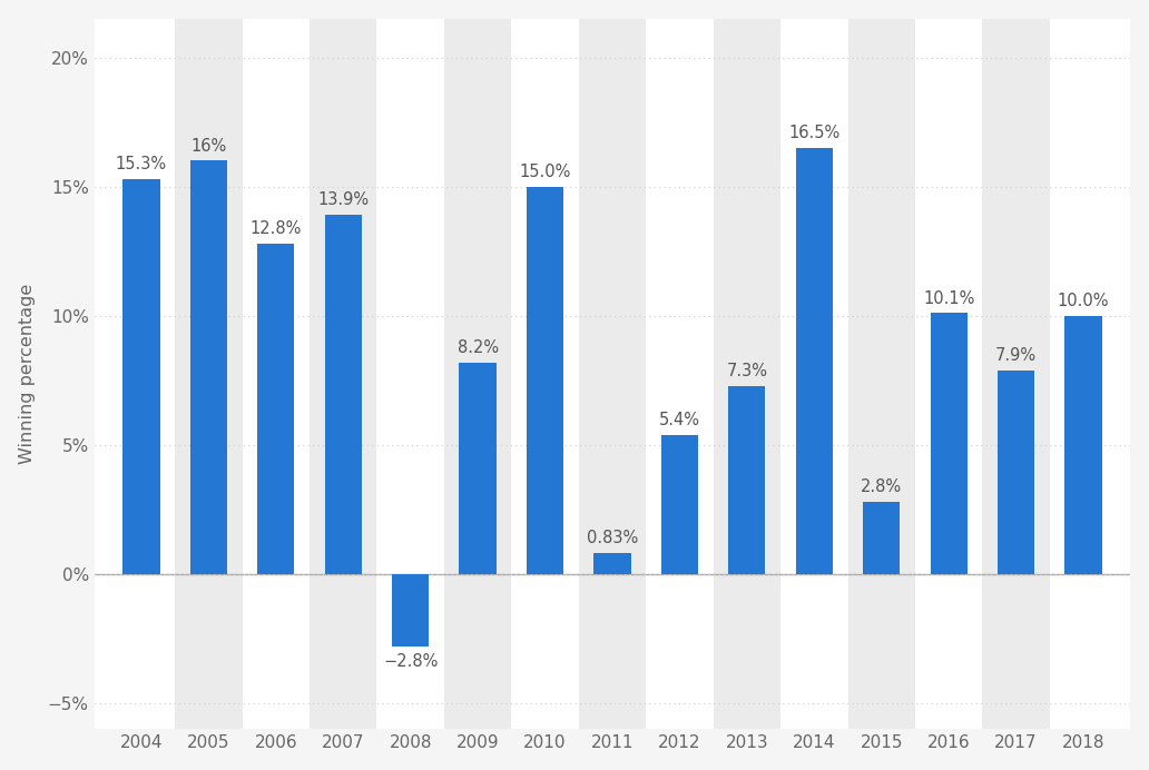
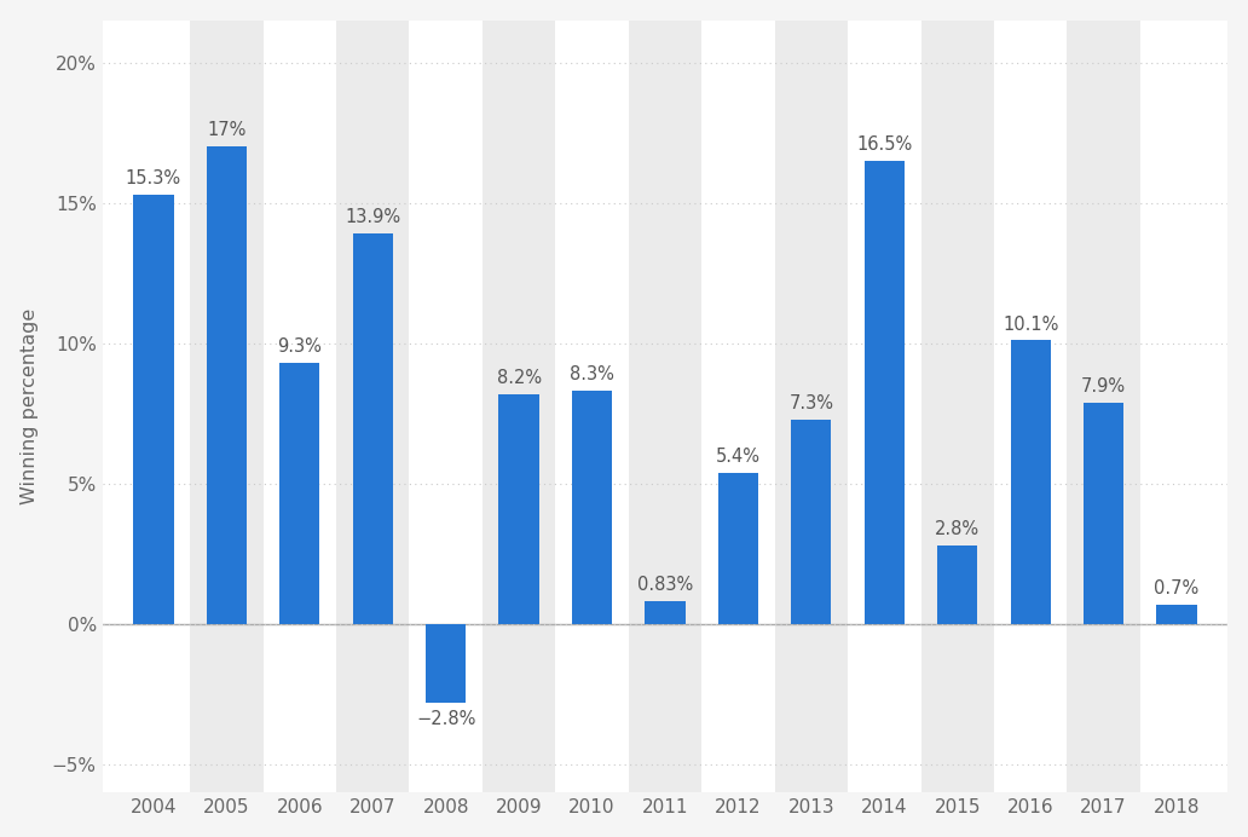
2005: 16% -> 17%
2006: 12.8% -> 9.3%
2010: 15.0% -> 8.3%
2018: 10.0% -> 0.7%
